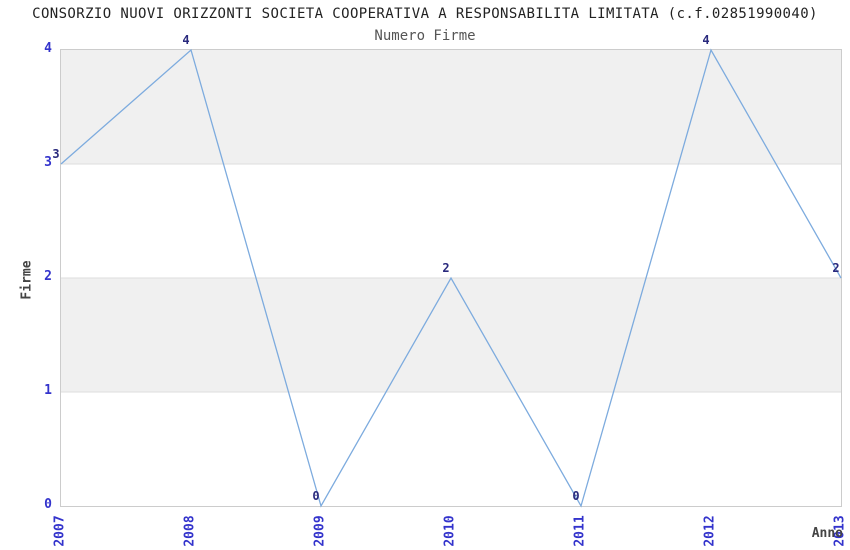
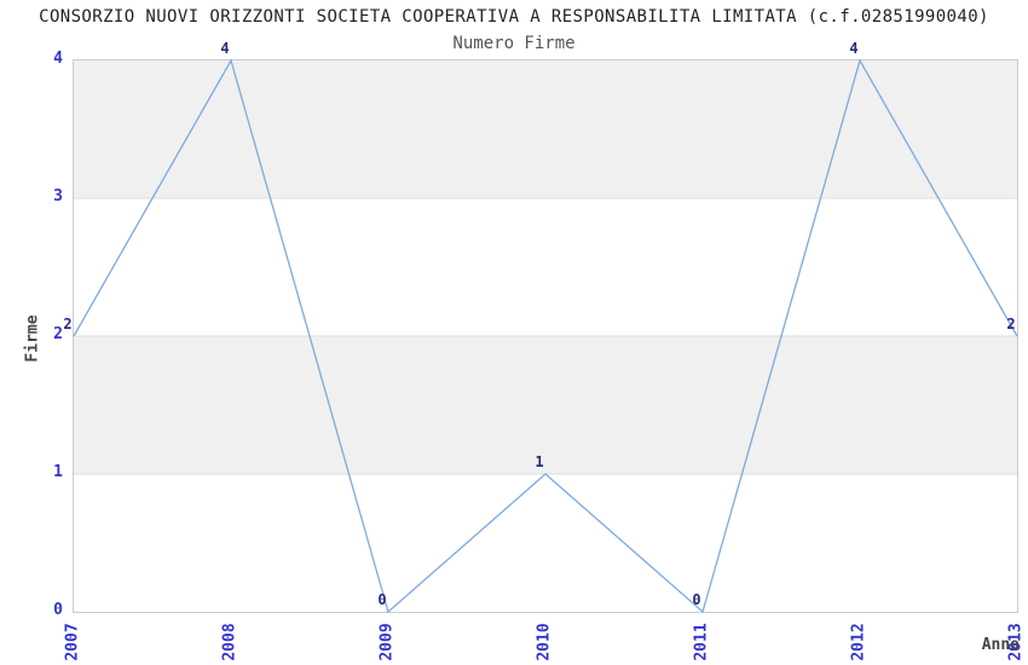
2007: 3 -> 2
2010: 2 -> 1
